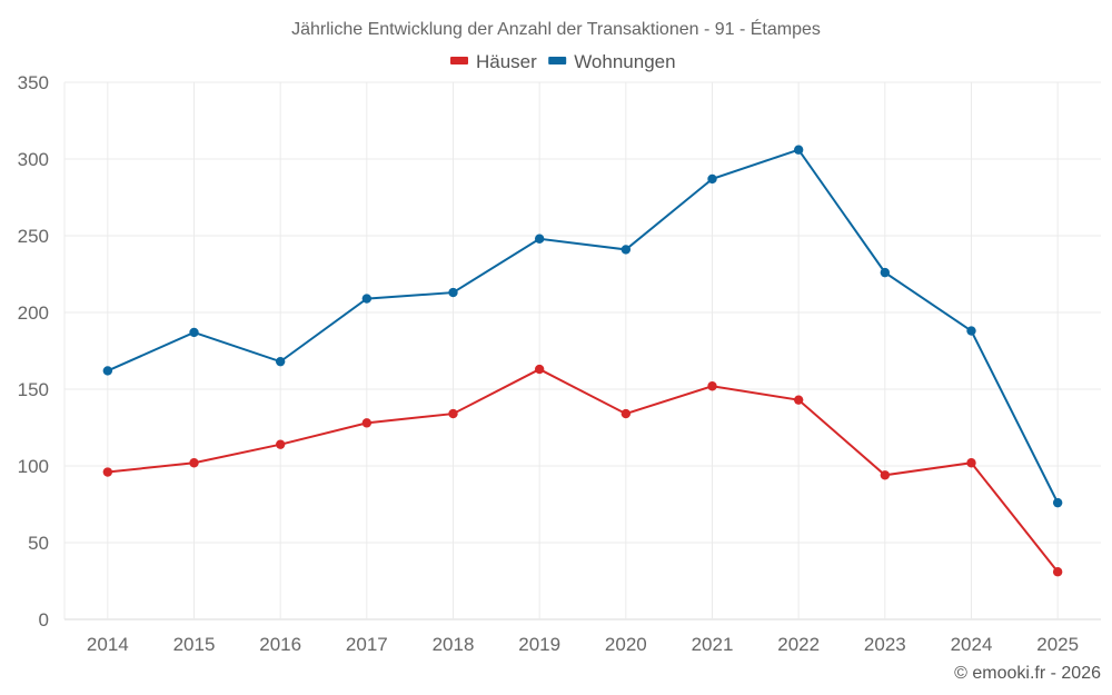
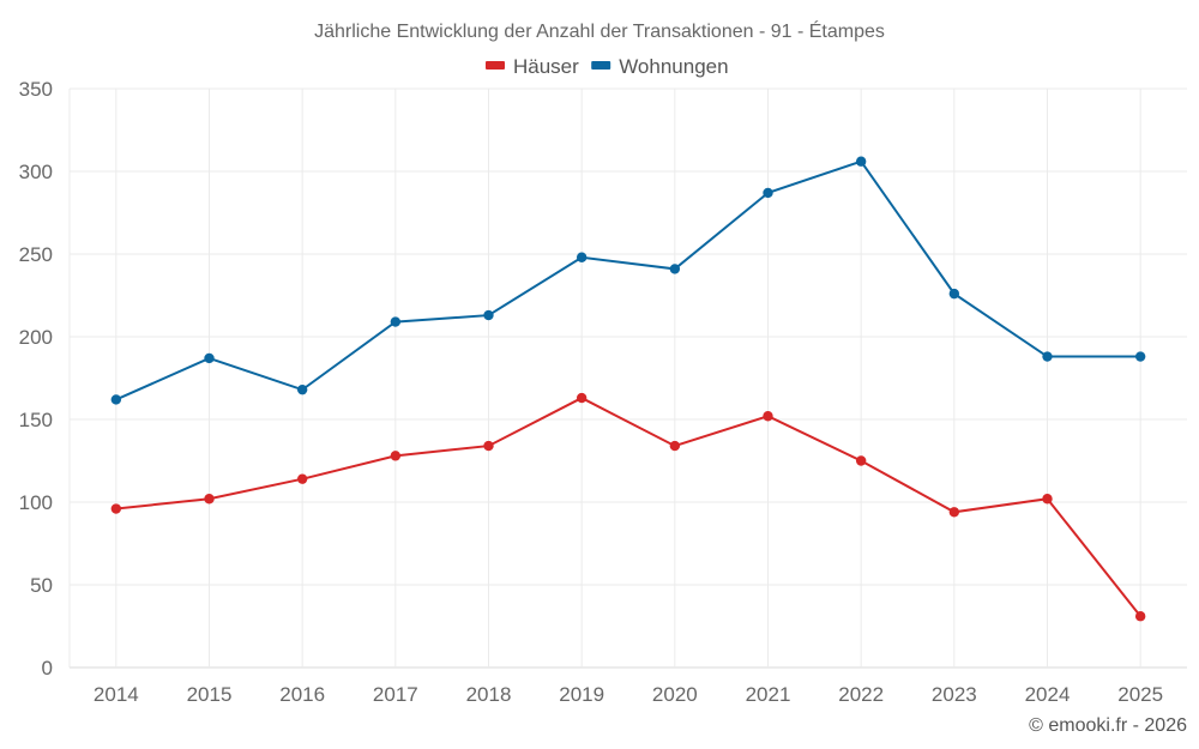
Häuser/2022: 143 -> 125
Wohnungen/2025: 76 -> 188
